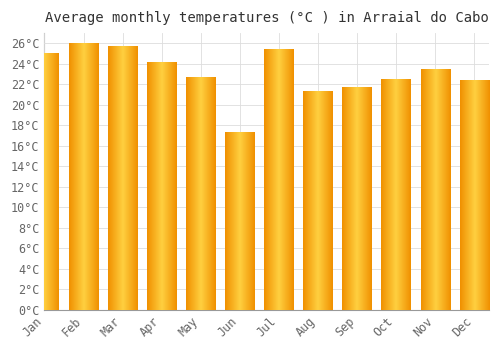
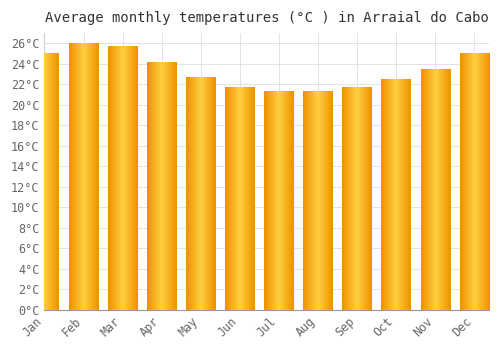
Jun: 17.3°C -> 21.7°C
Jul: 25.4°C -> 21.3°C
Dec: 22.4°C -> 25.0°C
